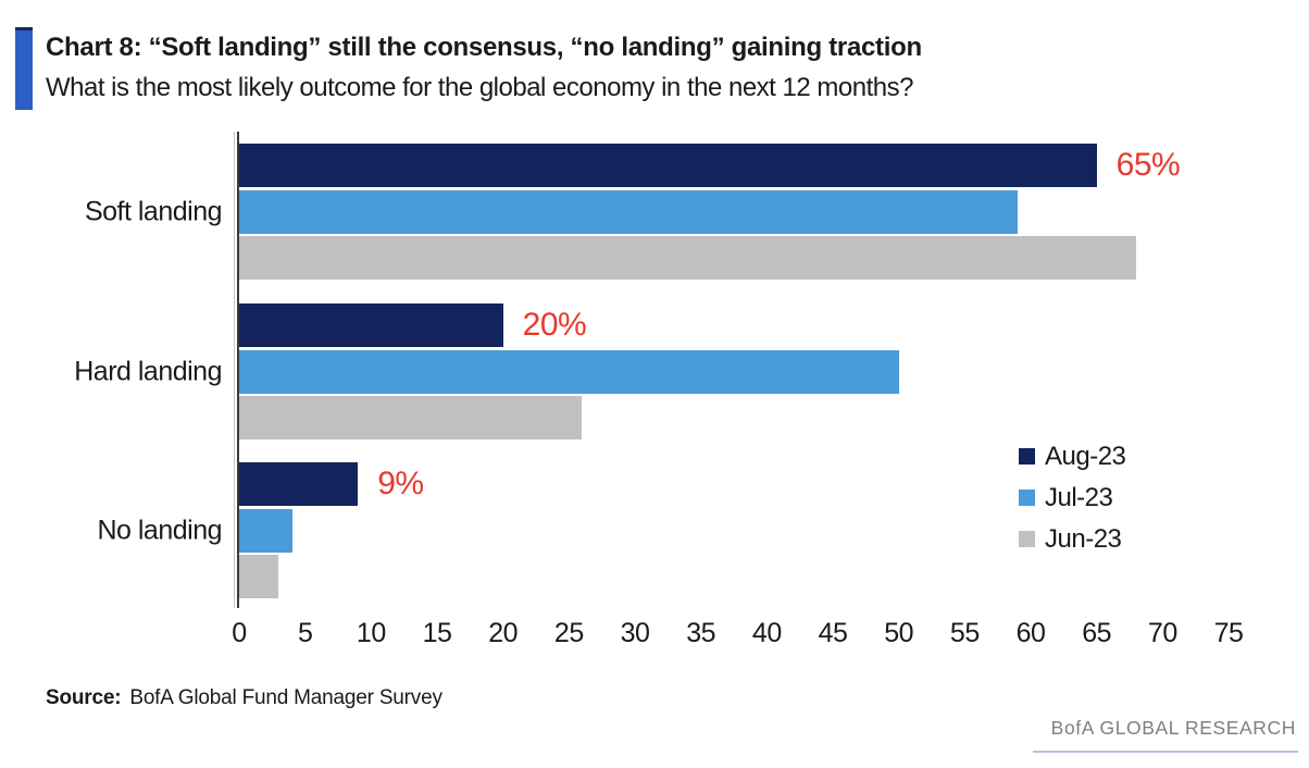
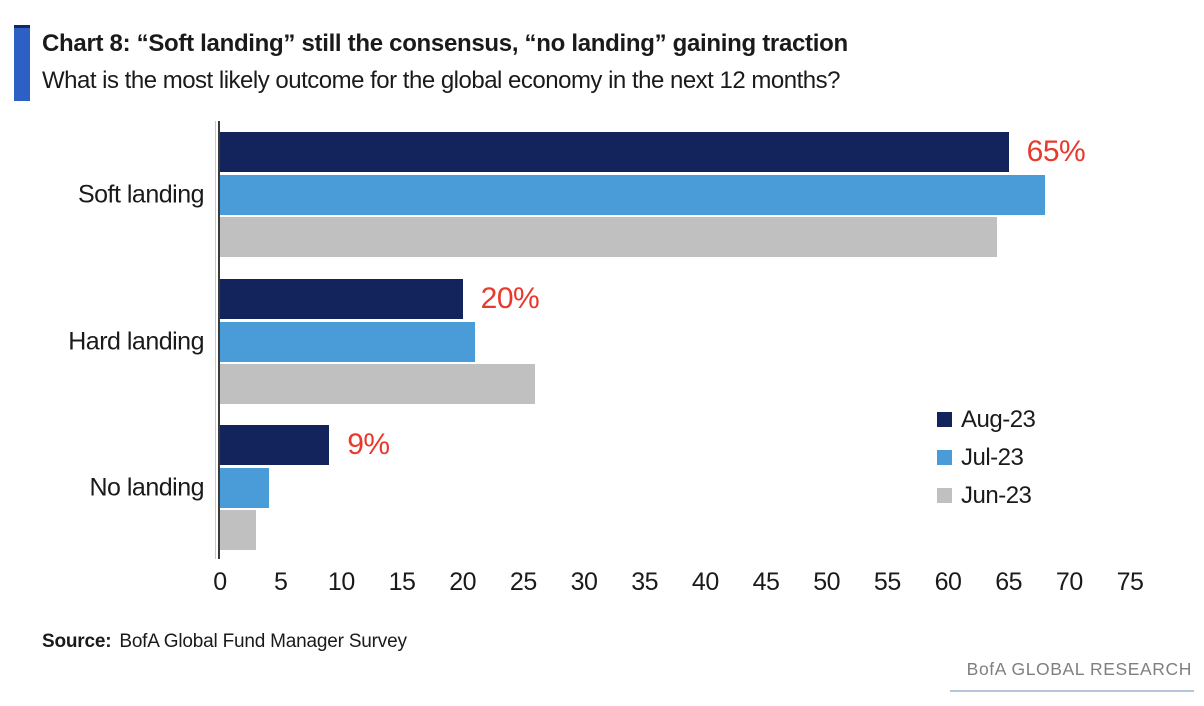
Jul-23/Soft landing: 59 -> 68
Jun-23/Soft landing: 68 -> 64
Jul-23/Hard landing: 50 -> 21
